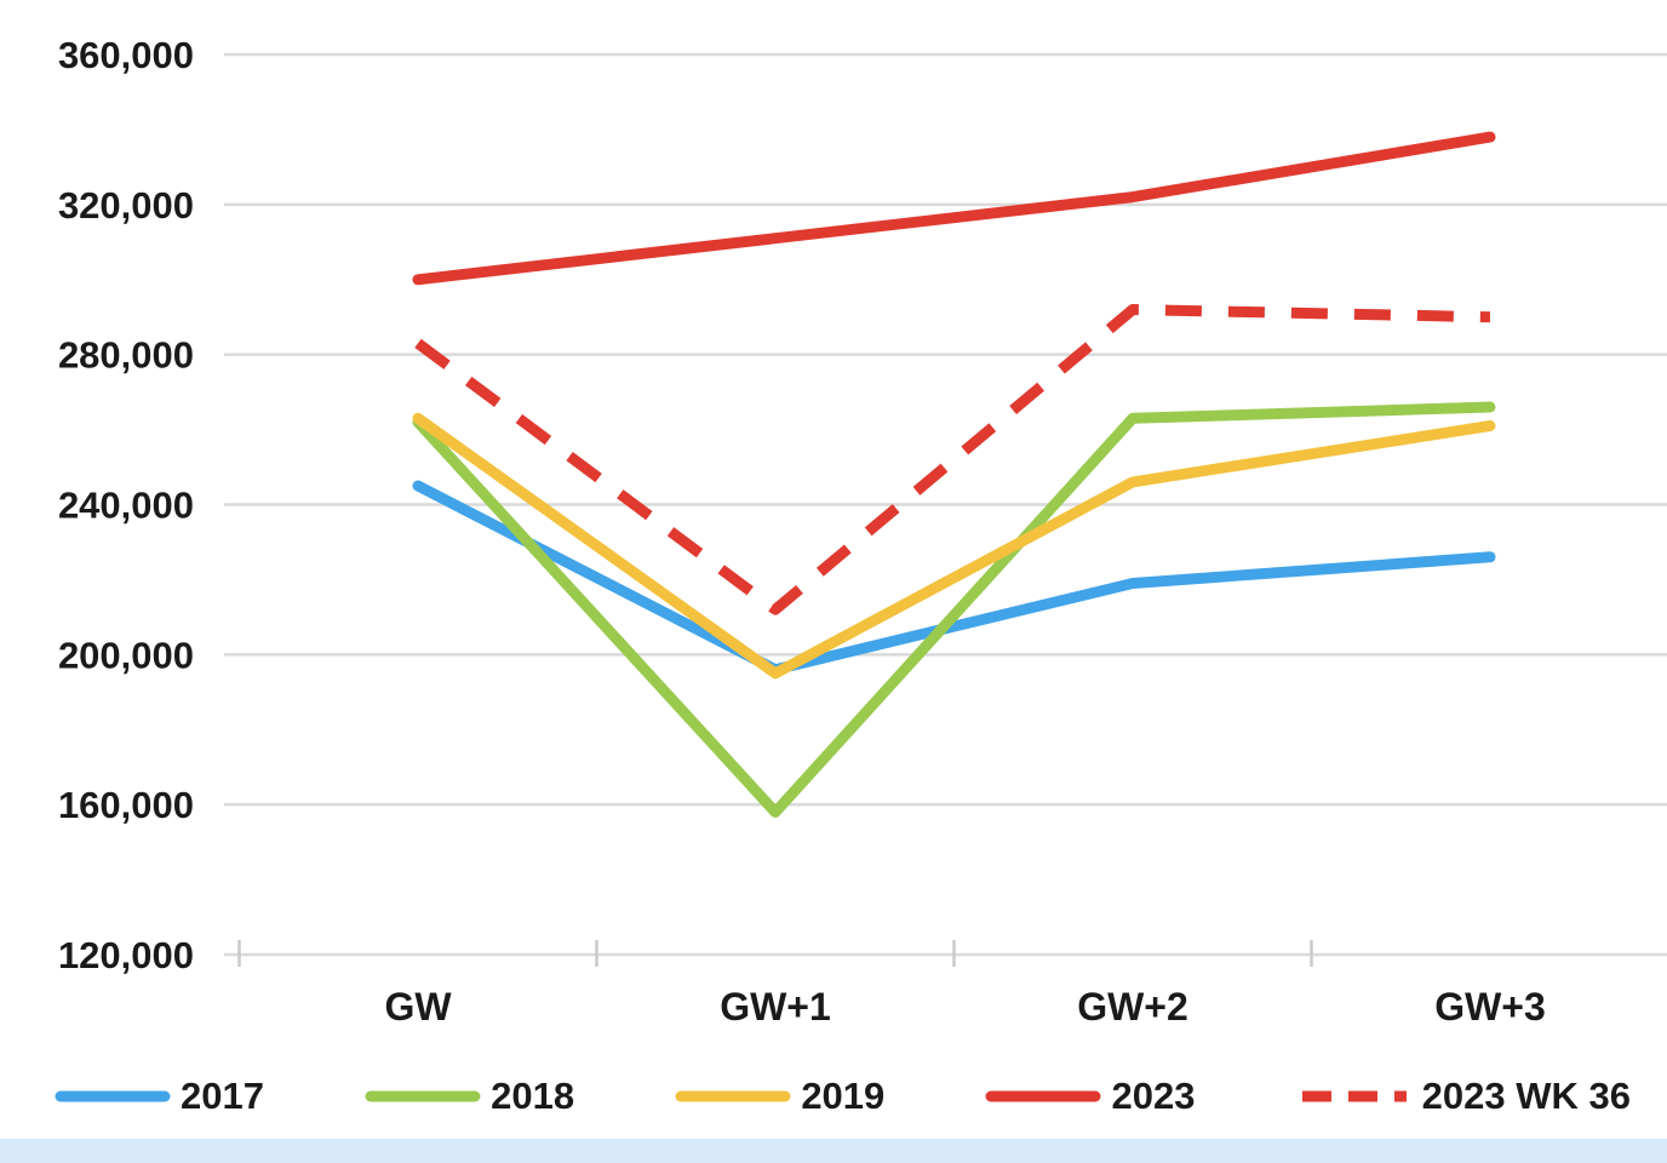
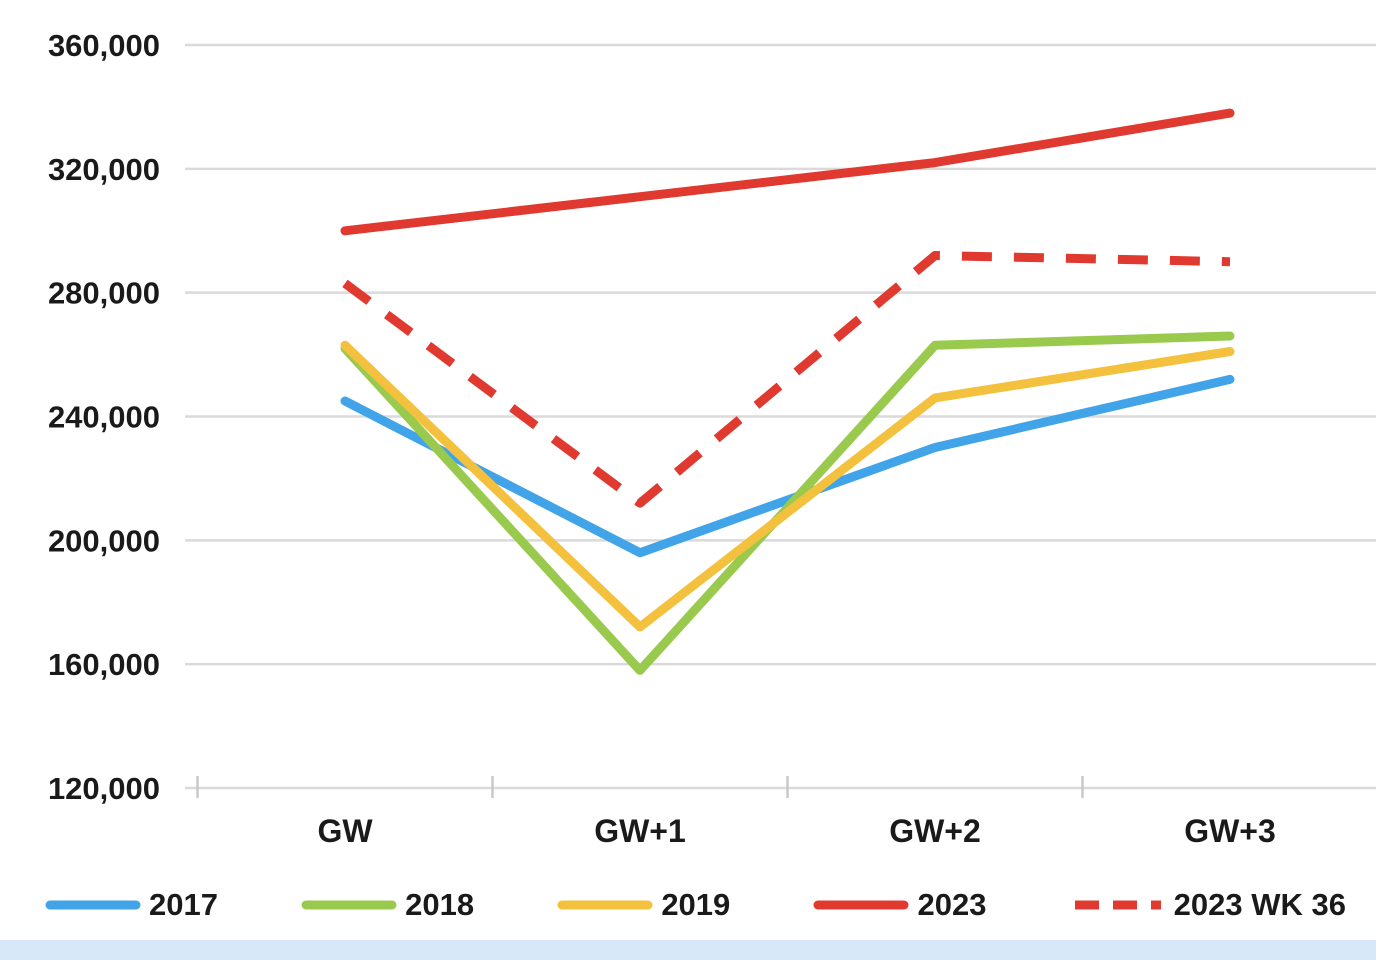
2019/GW+1: 195000 -> 172000
2017/GW+2: 219000 -> 230000
2017/GW+3: 226000 -> 252000
